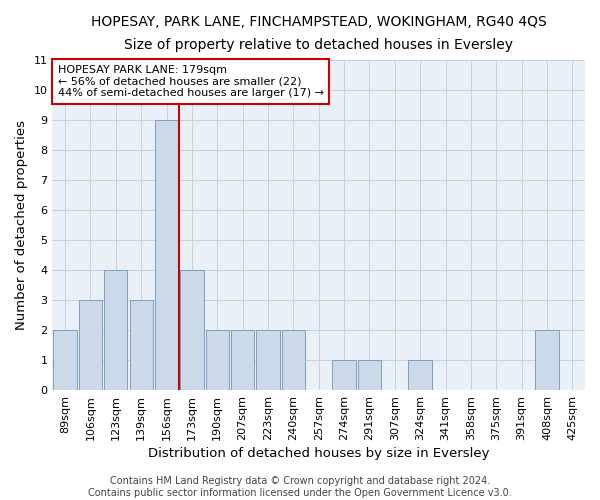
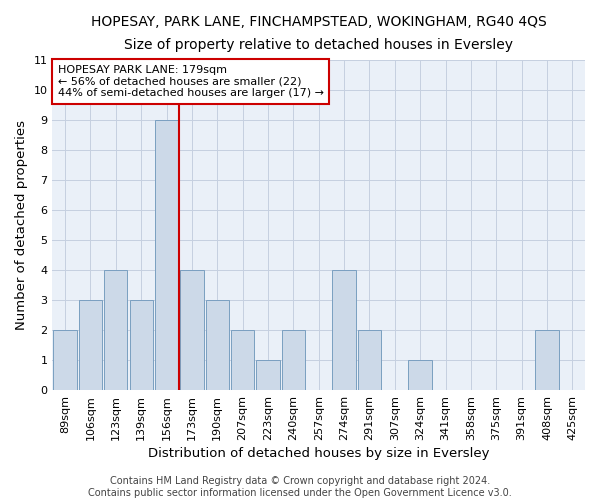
190sqm: 2 -> 3
223sqm: 2 -> 1
274sqm: 1 -> 4
291sqm: 1 -> 2
